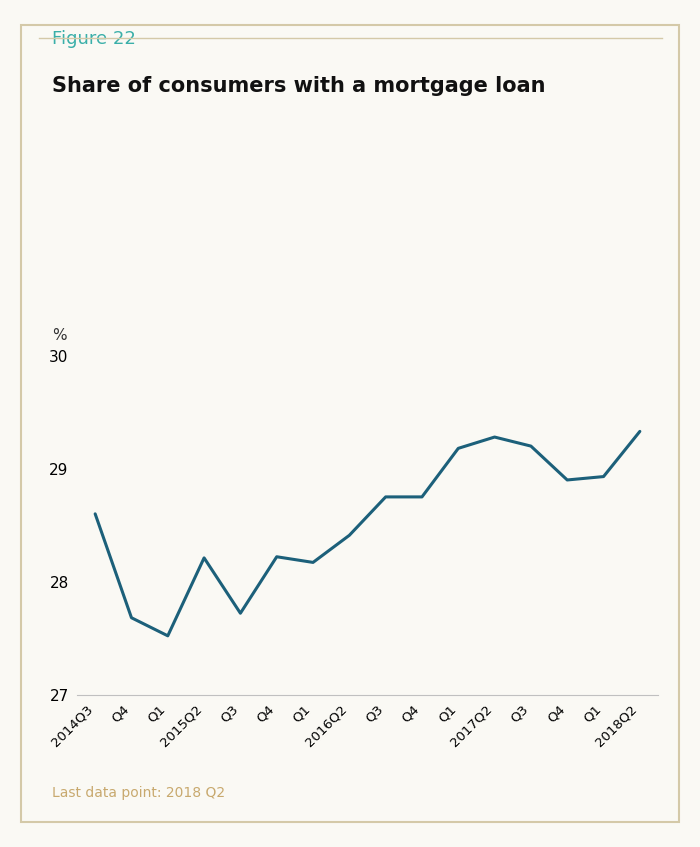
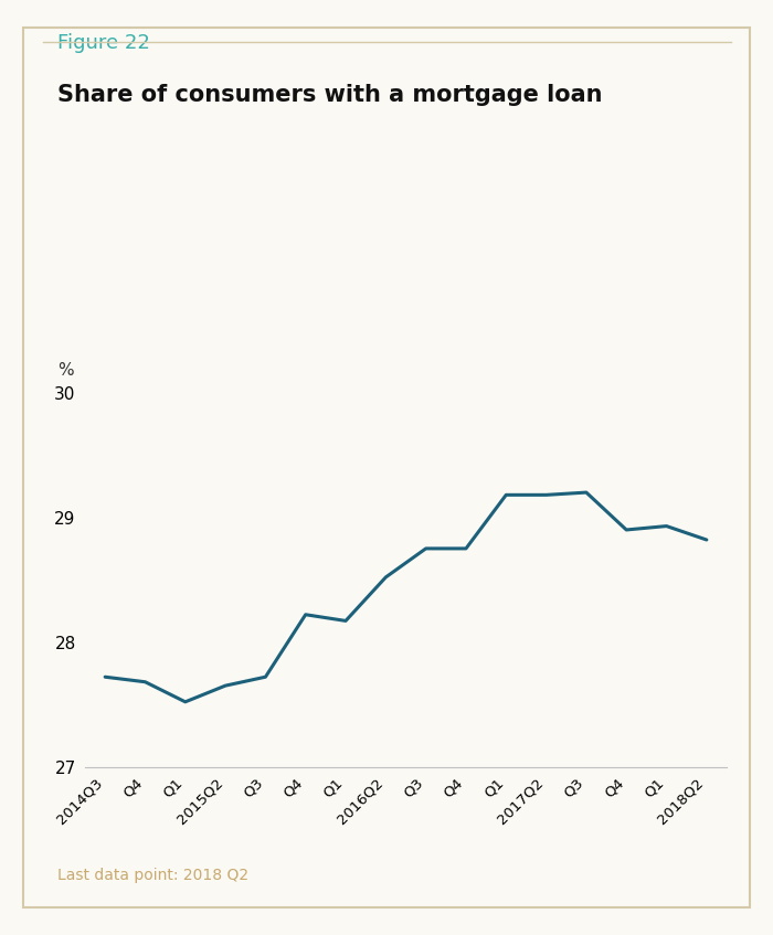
2014Q3: 28.60 -> 27.72
2015Q2: 28.21 -> 27.65
2016Q2: 28.41 -> 28.52
2017Q2: 29.28 -> 29.18
2018Q2: 29.33 -> 28.82
